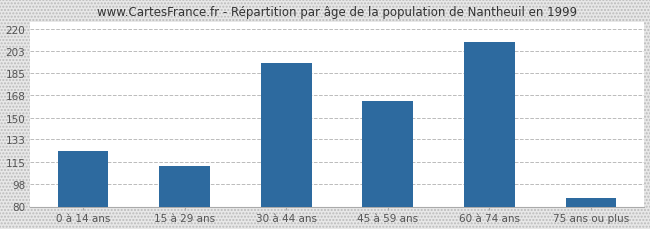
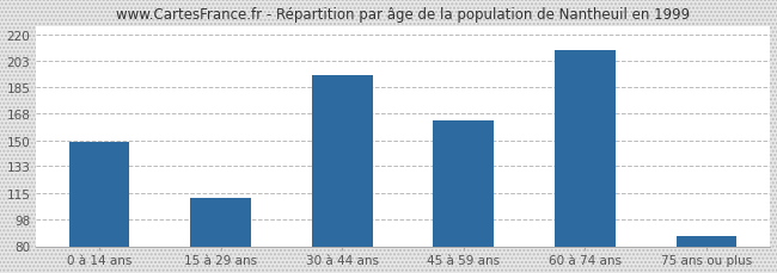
0 à 14 ans: 124 -> 149
